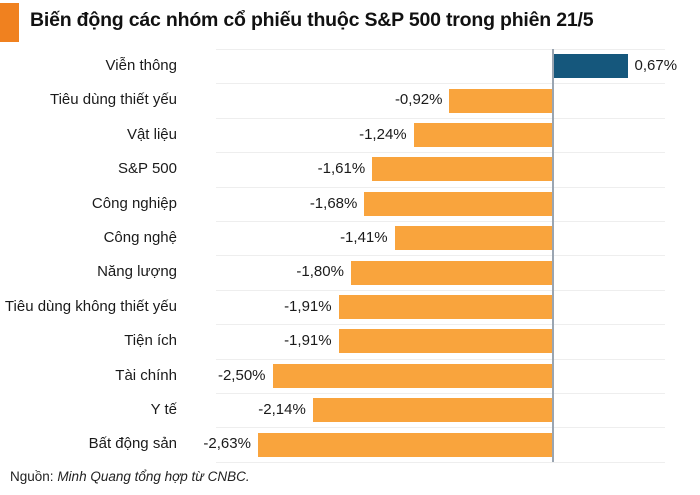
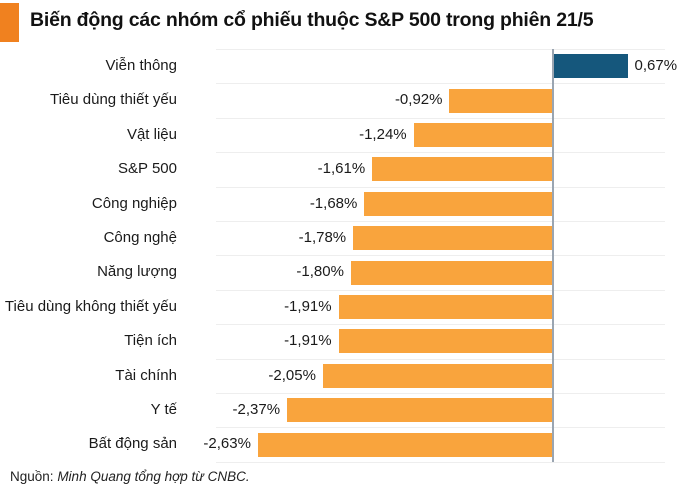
Công nghệ: -1,41% -> -1,78%
Tài chính: -2,50% -> -2,05%
Y tế: -2,14% -> -2,37%
